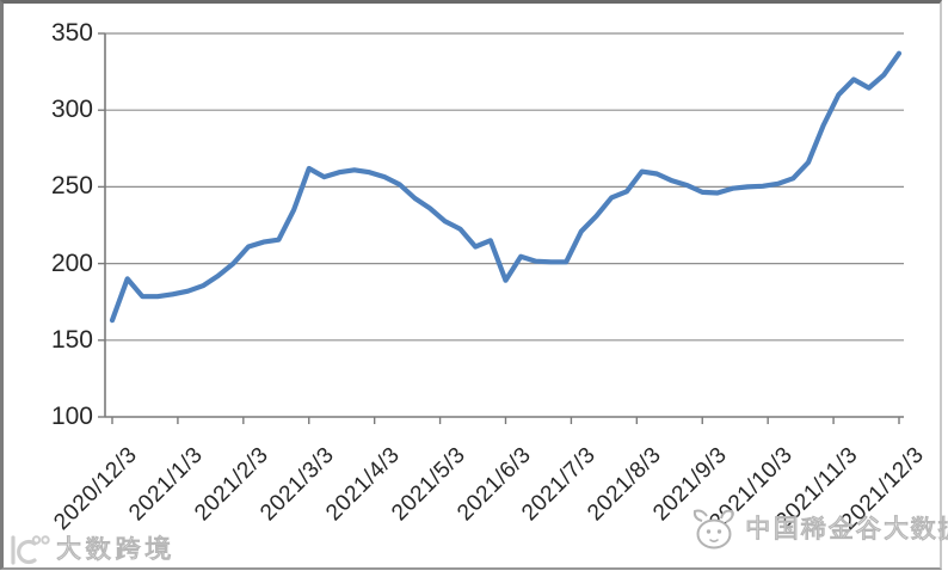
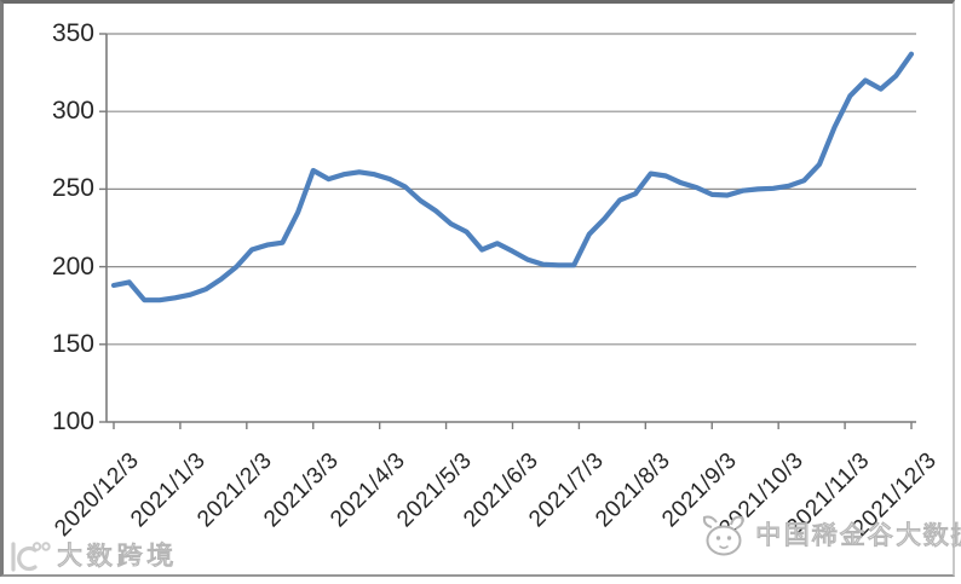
2020/12/3: 163 -> 188
2021/6/3: 189 -> 210
